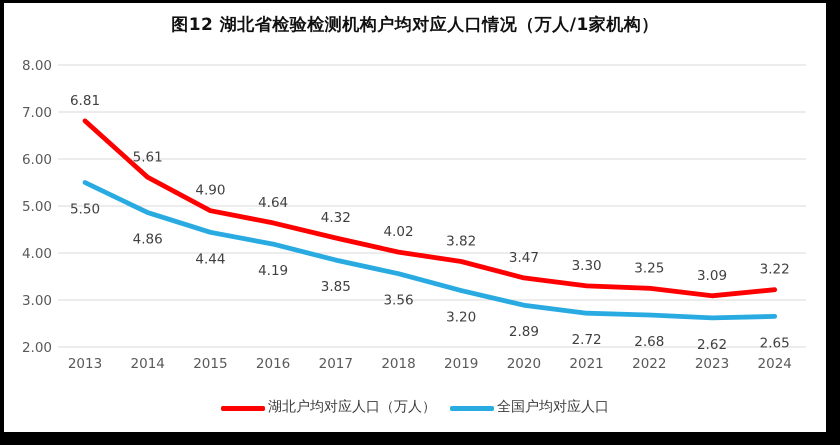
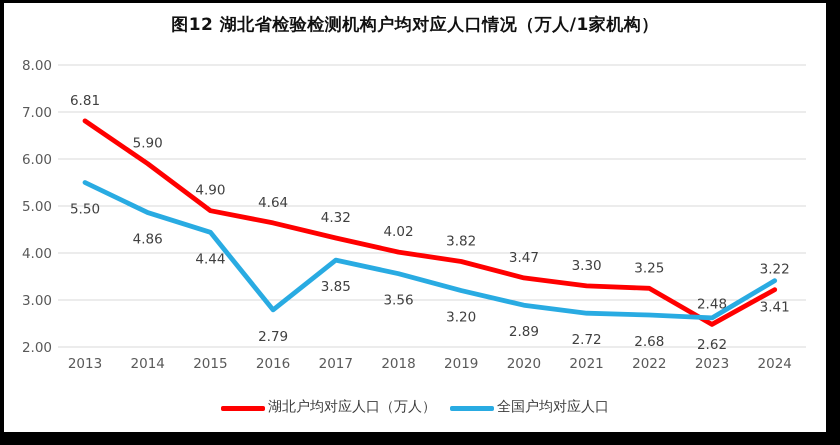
湖北户均对应人口（万人）/2014: 5.61 -> 5.90
全国户均对应人口/2016: 4.19 -> 2.79
湖北户均对应人口（万人）/2023: 3.09 -> 2.48
全国户均对应人口/2024: 2.65 -> 3.41
